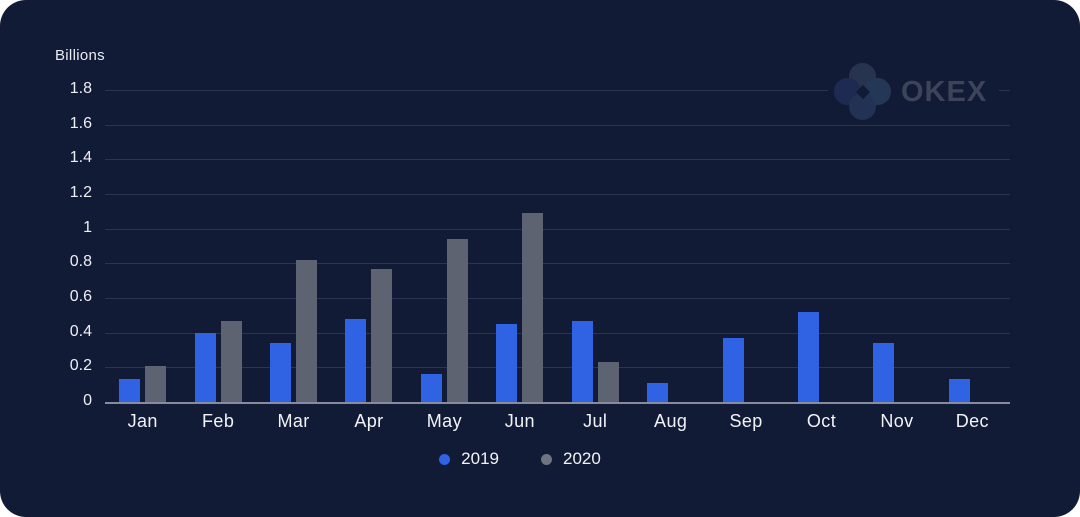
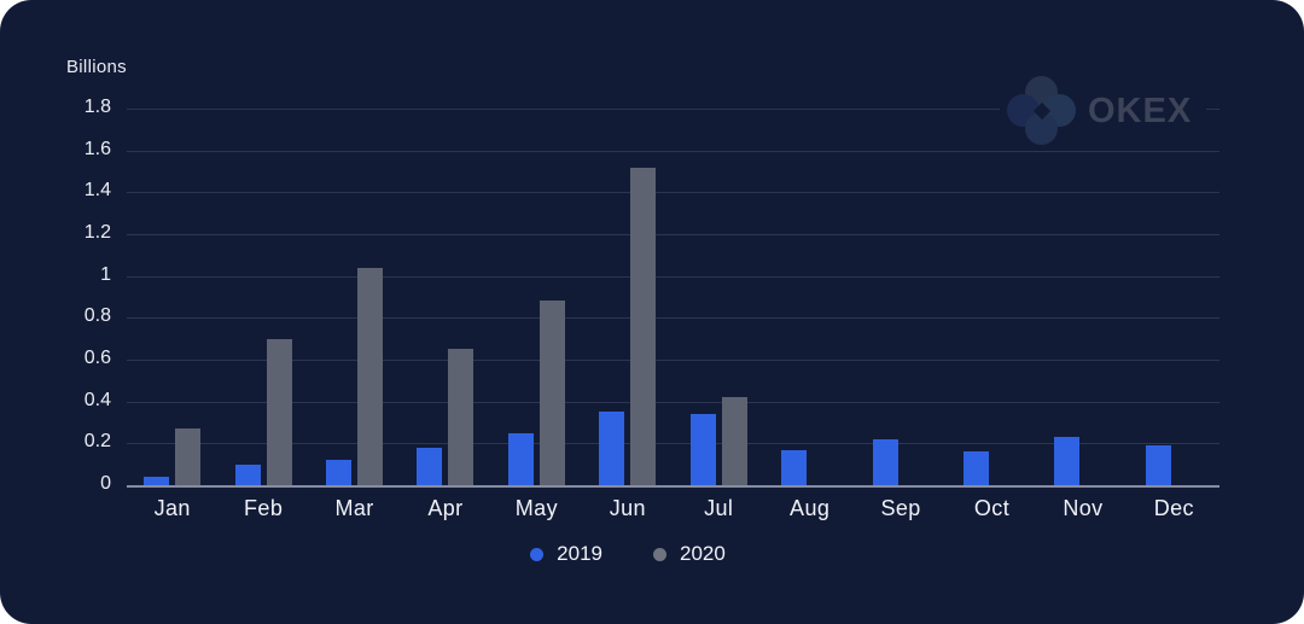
2019/Jan: 0.13 -> 0.04
2020/Jan: 0.21 -> 0.27
2019/Feb: 0.40 -> 0.10
2020/Feb: 0.47 -> 0.70
2019/Mar: 0.34 -> 0.12
2020/Mar: 0.82 -> 1.04
2019/Apr: 0.48 -> 0.18
2020/Apr: 0.77 -> 0.65
2019/May: 0.16 -> 0.25
2020/May: 0.94 -> 0.88
2019/Jun: 0.45 -> 0.35
2020/Jun: 1.09 -> 1.52
2019/Jul: 0.47 -> 0.34
2020/Jul: 0.23 -> 0.42
2019/Aug: 0.11 -> 0.17
2019/Sep: 0.37 -> 0.22
2019/Oct: 0.52 -> 0.16
2019/Nov: 0.34 -> 0.23
2019/Dec: 0.13 -> 0.19
